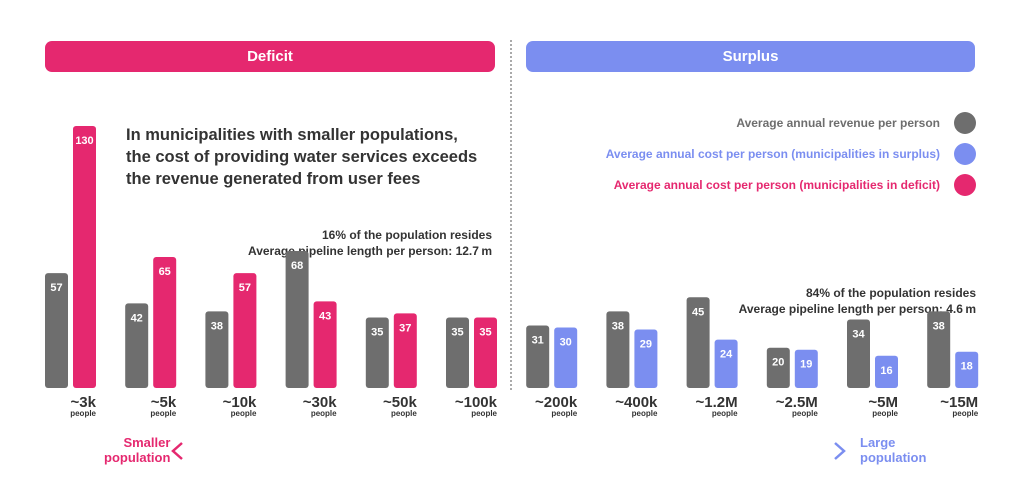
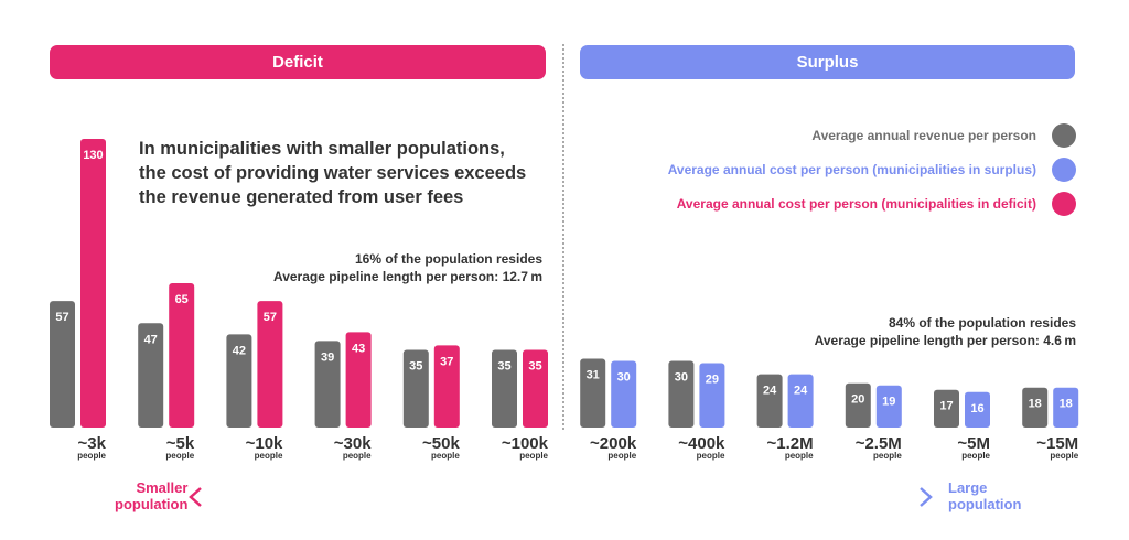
Average annual revenue per person/~5k: 42 -> 47
Average annual revenue per person/~10k: 38 -> 42
Average annual revenue per person/~30k: 68 -> 39
Average annual revenue per person/~400k: 38 -> 30
Average annual revenue per person/~1.2M: 45 -> 24
Average annual revenue per person/~5M: 34 -> 17
Average annual revenue per person/~15M: 38 -> 18
